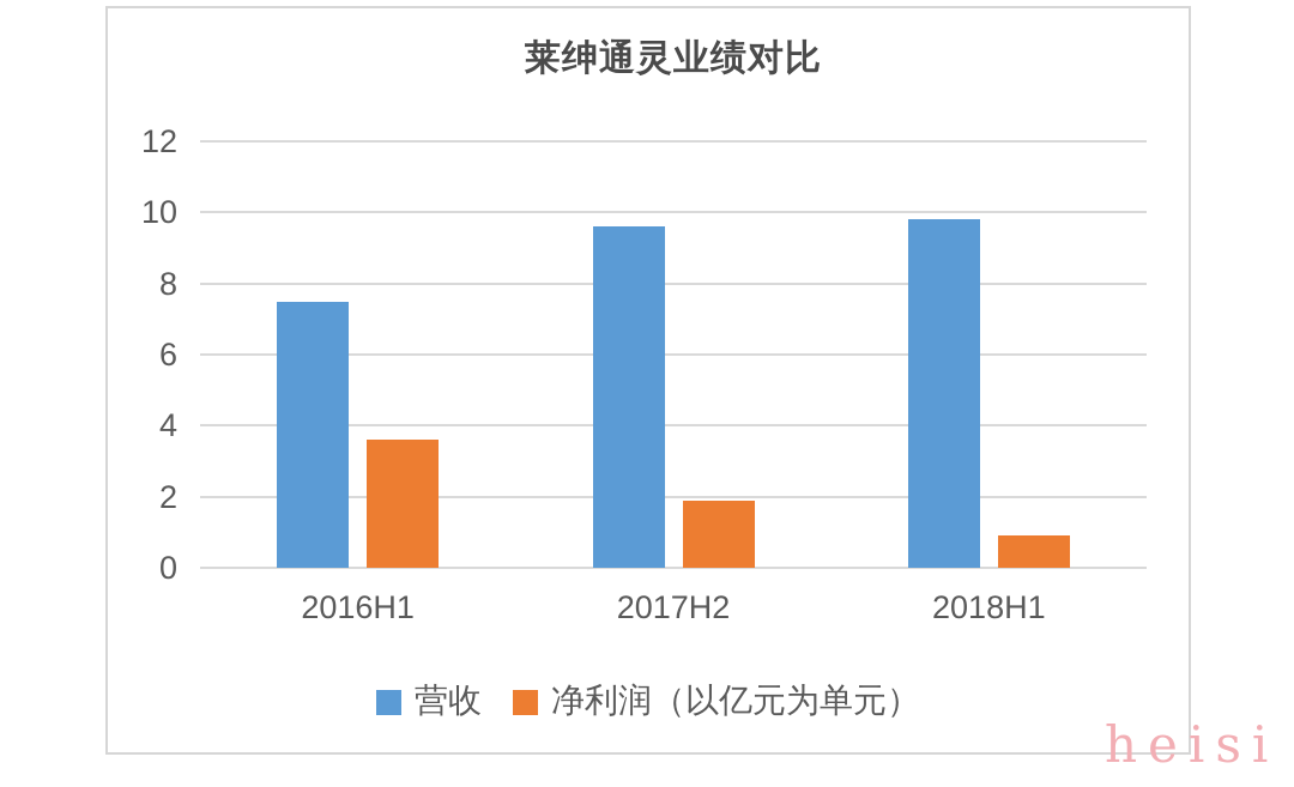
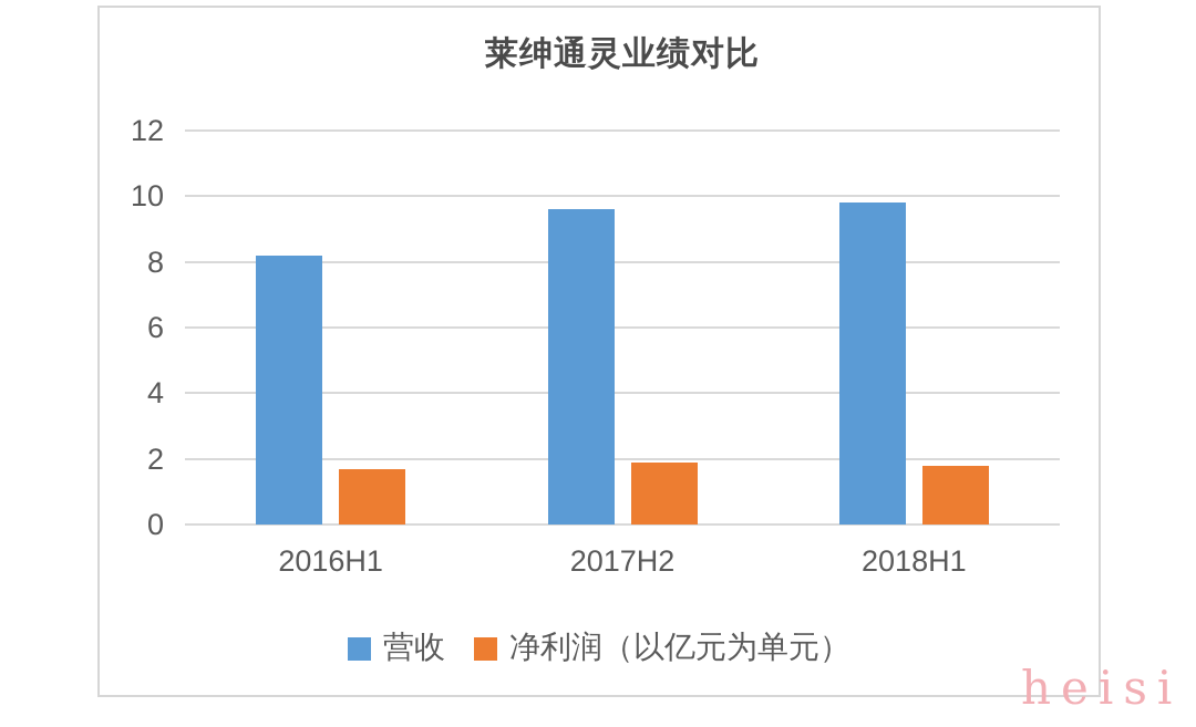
营收/2016H1: 7.5 -> 8.2
净利润（以亿元为单元）/2016H1: 3.6 -> 1.7
净利润（以亿元为单元）/2018H1: 0.9 -> 1.8
